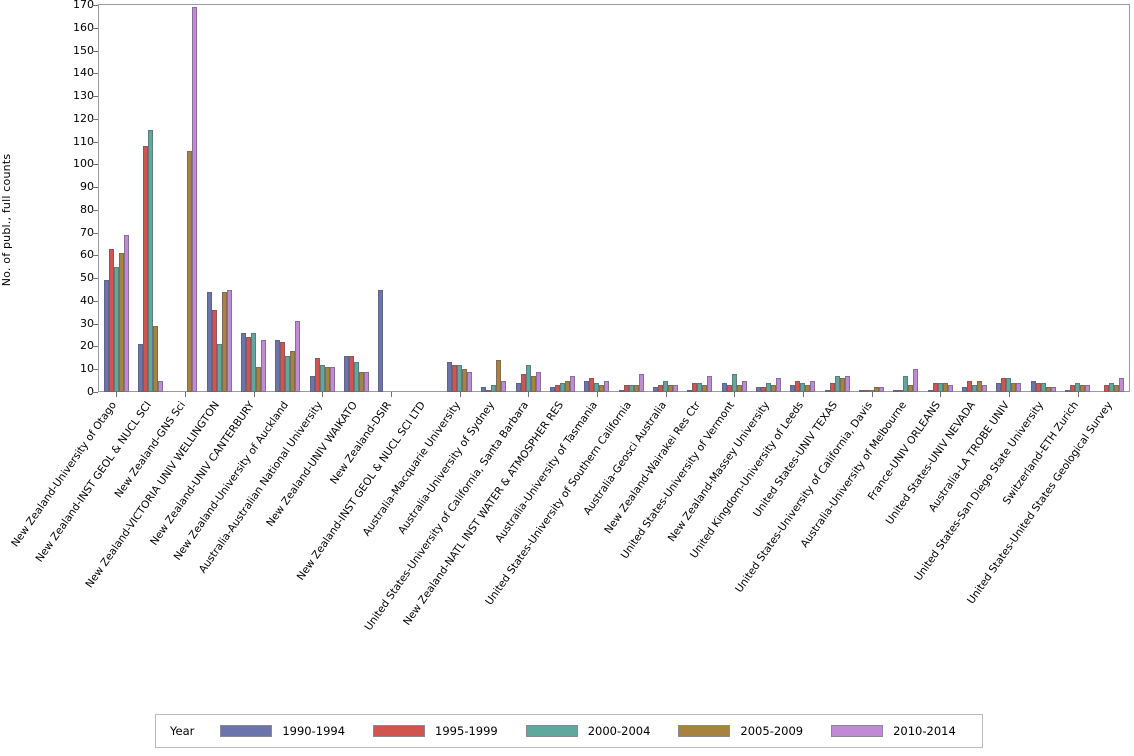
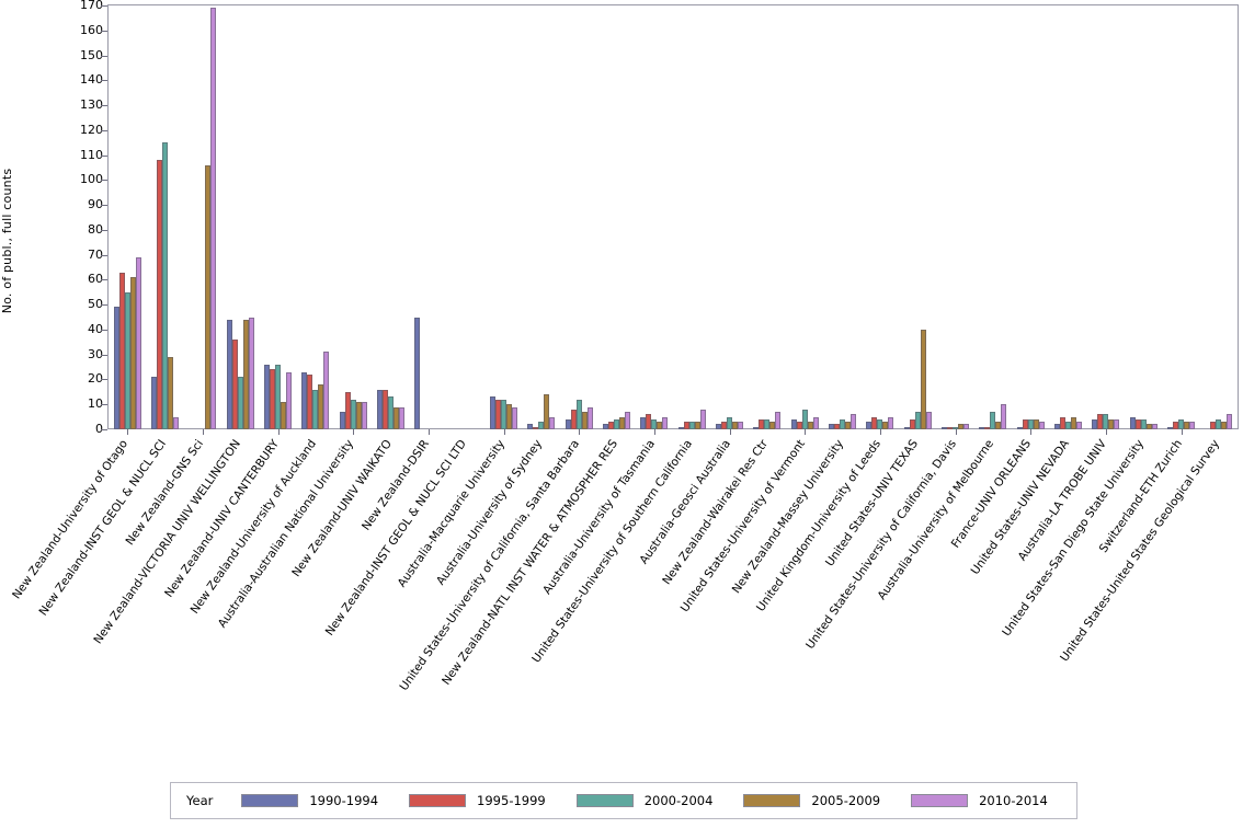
2005-2009/United States-UNIV TEXAS: 6 -> 40
